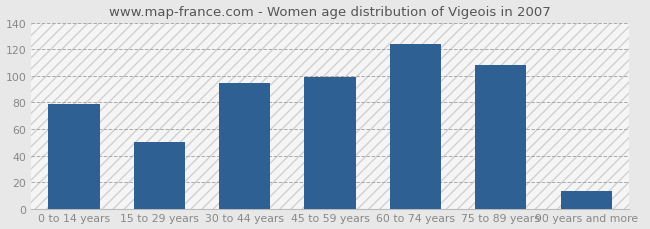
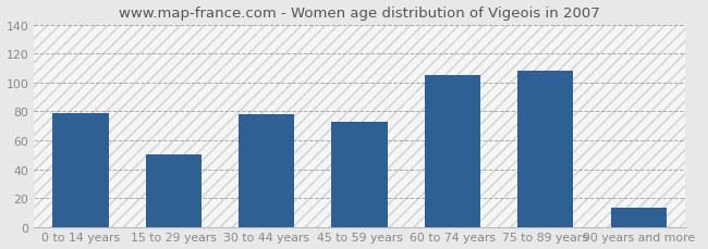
30 to 44 years: 95 -> 78
45 to 59 years: 99 -> 73
60 to 74 years: 124 -> 105
